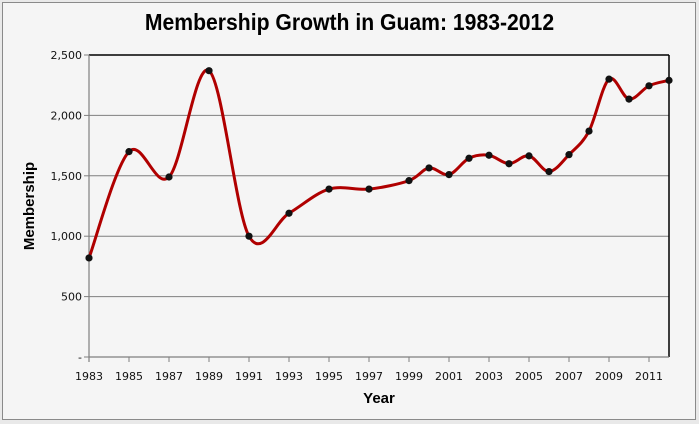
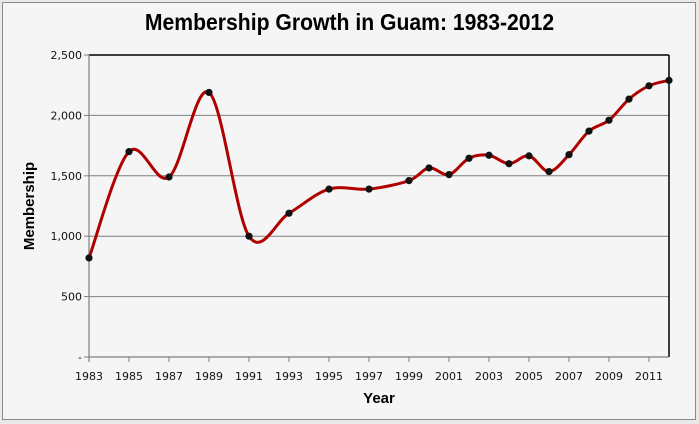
1989: 2370 -> 2190
2009: 2300 -> 1960
